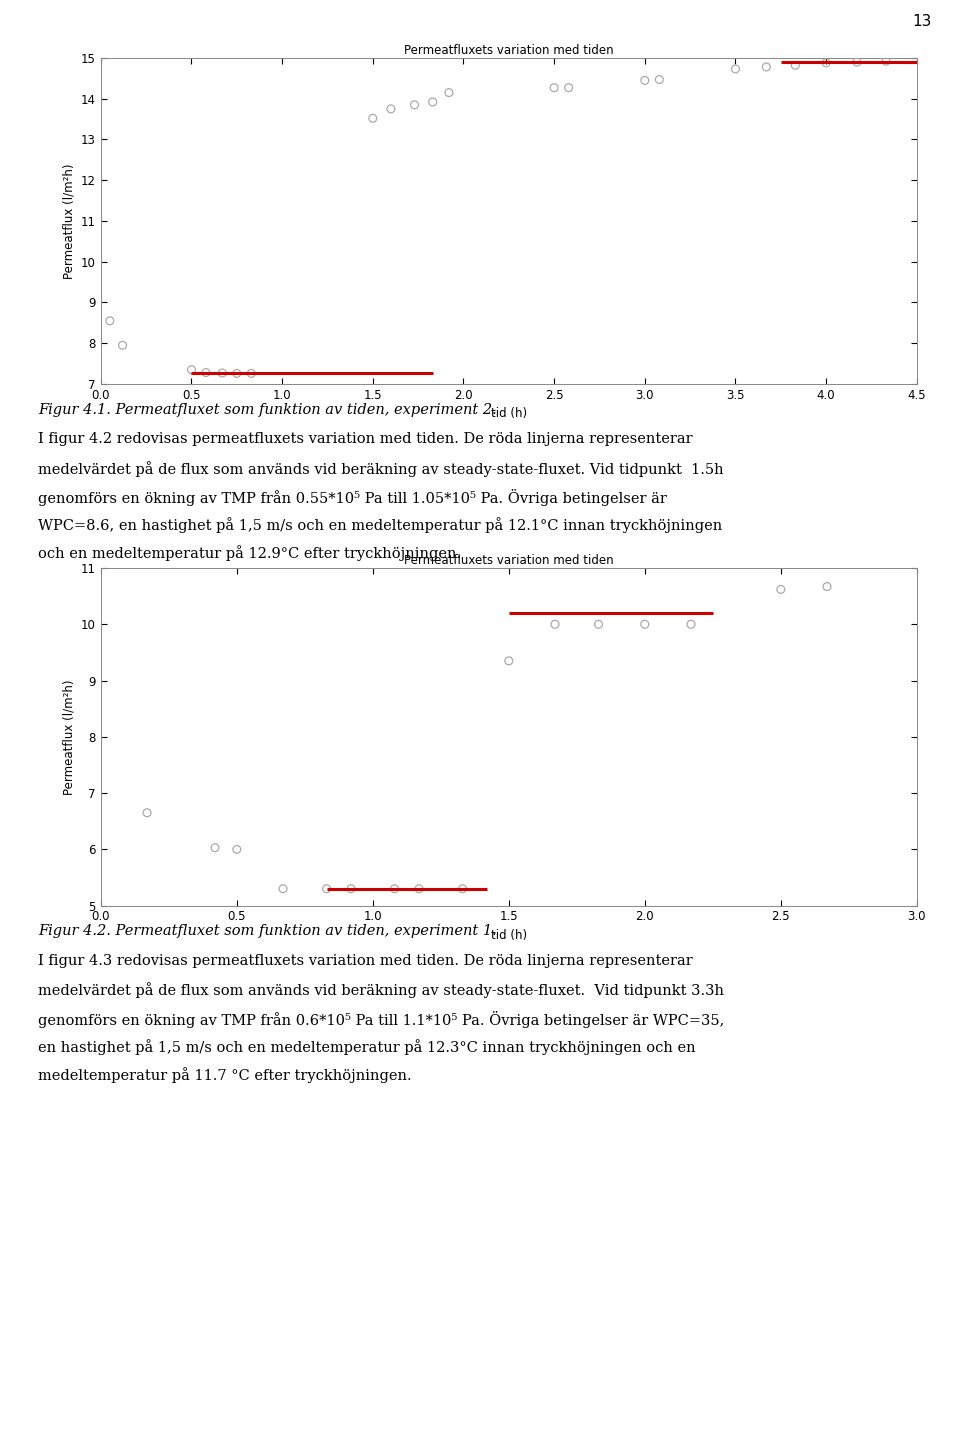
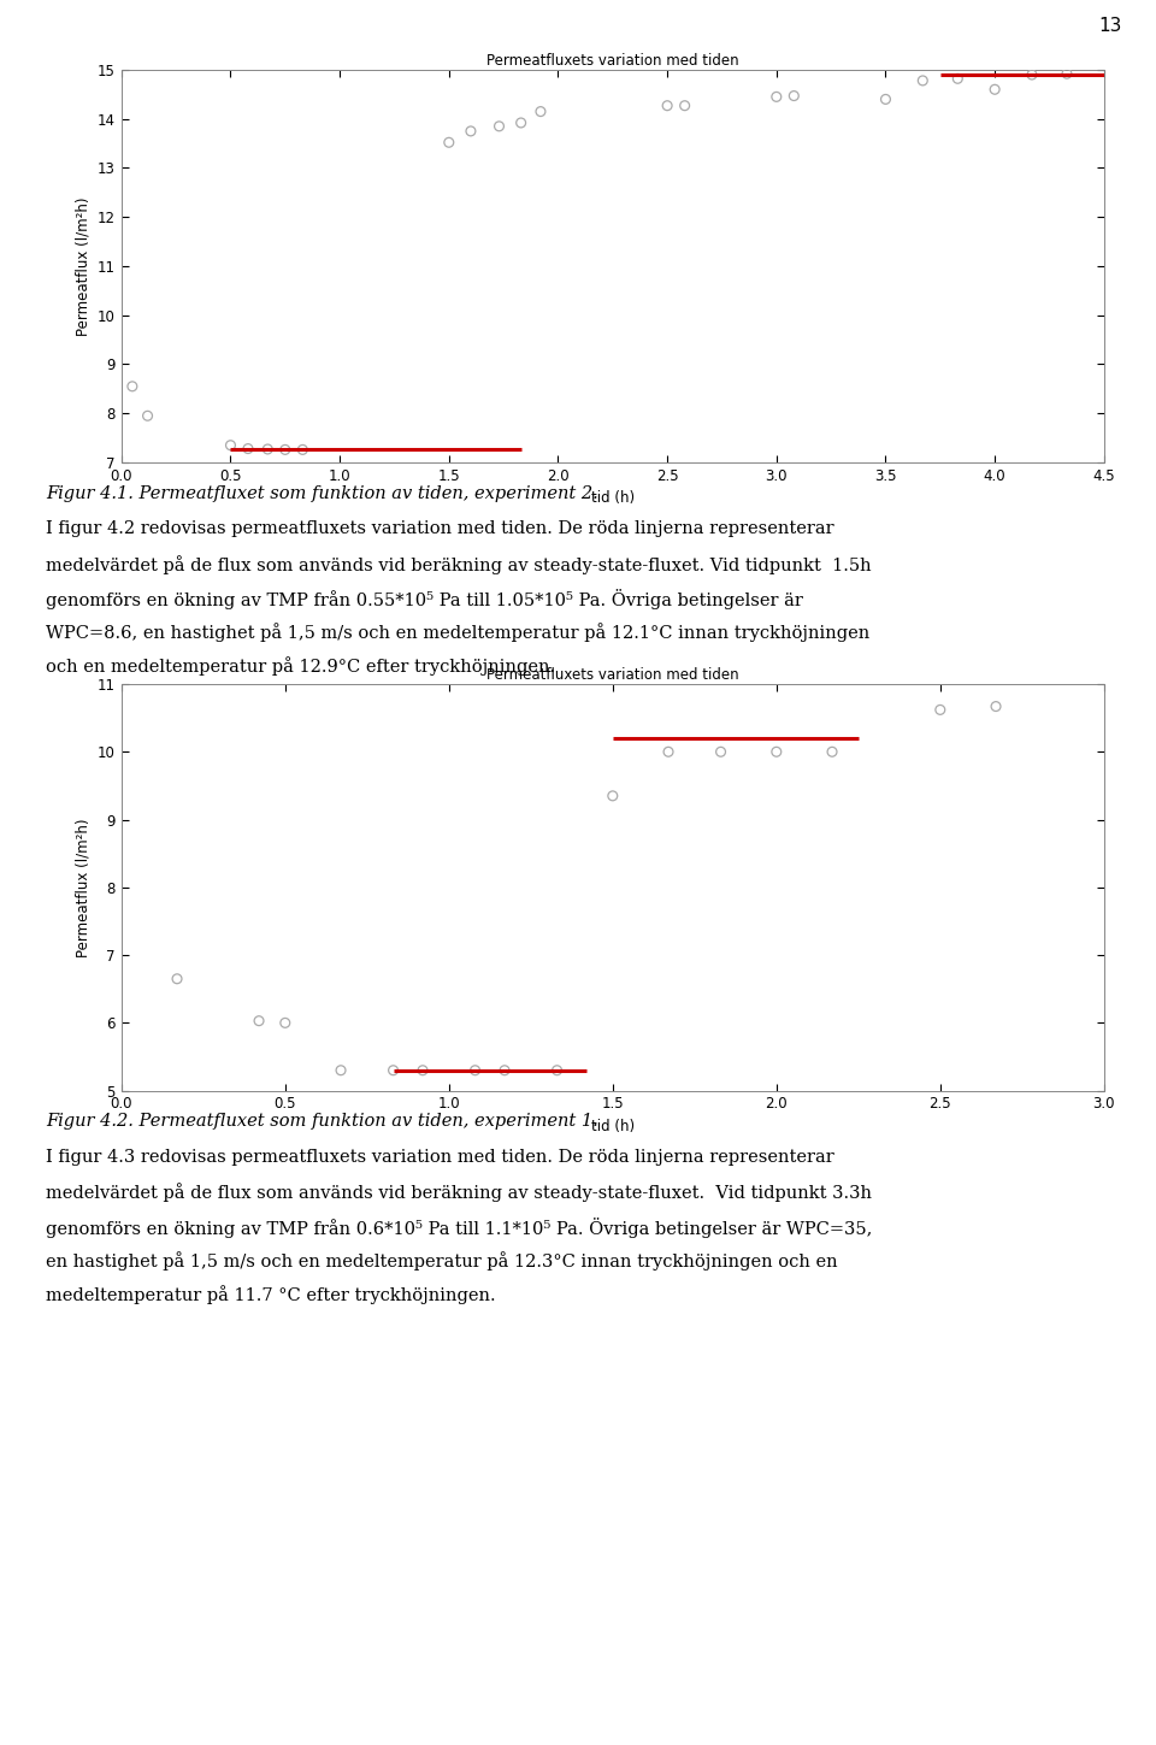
3.5: 14.73 -> 14.40
4.0: 14.88 -> 14.60
